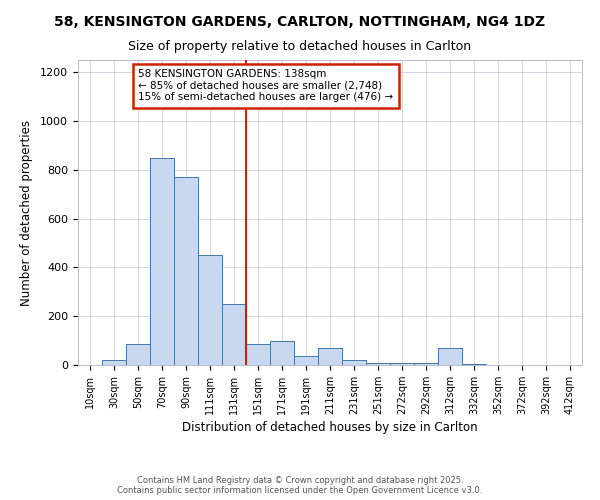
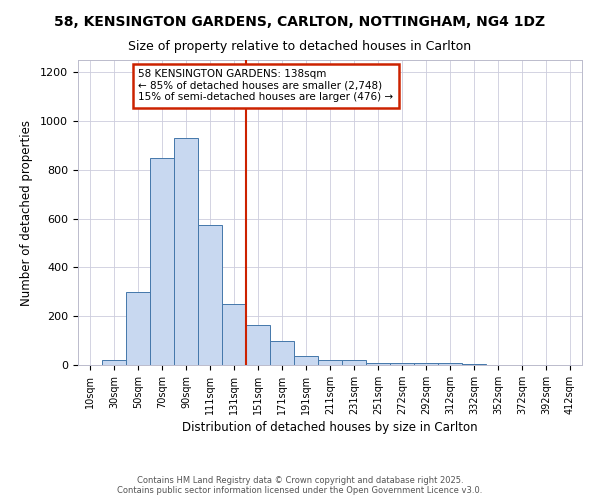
50sqm: 85 -> 300
90sqm: 770 -> 930
111sqm: 450 -> 575
151sqm: 85 -> 165
211sqm: 70 -> 20
312sqm: 70 -> 8
